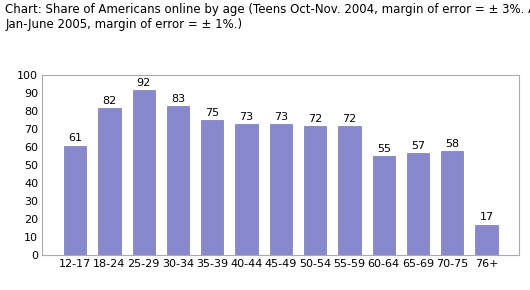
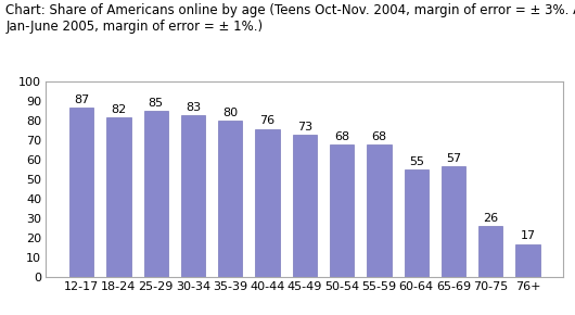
12-17: 61 -> 87
25-29: 92 -> 85
35-39: 75 -> 80
40-44: 73 -> 76
50-54: 72 -> 68
55-59: 72 -> 68
70-75: 58 -> 26
